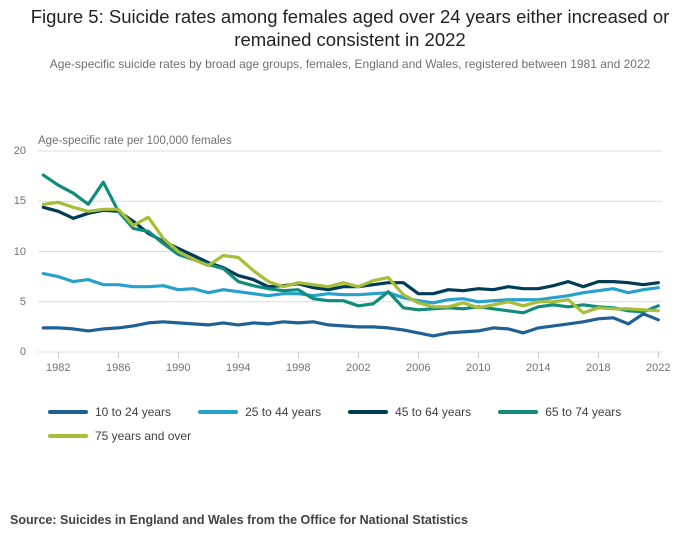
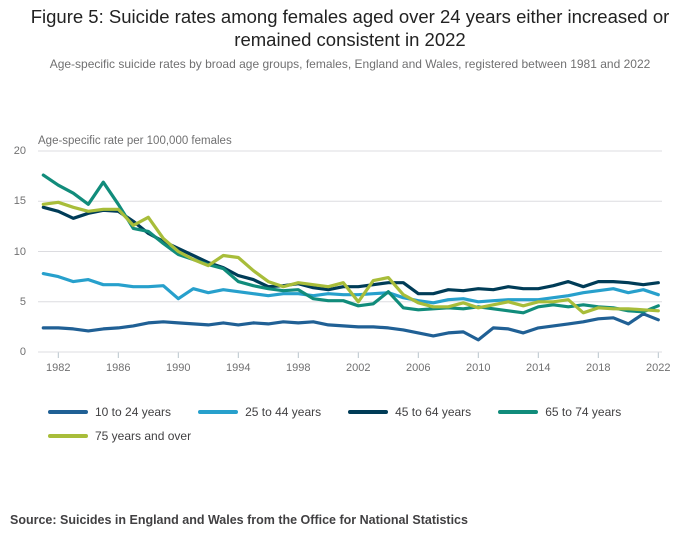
65 to 74 years/1986: 14.0 -> 14.7
25 to 44 years/1990: 6.2 -> 5.3
75 years and over/2002: 6.5 -> 5.0
10 to 24 years/2010: 2.1 -> 1.2
25 to 44 years/2022: 6.4 -> 5.7
